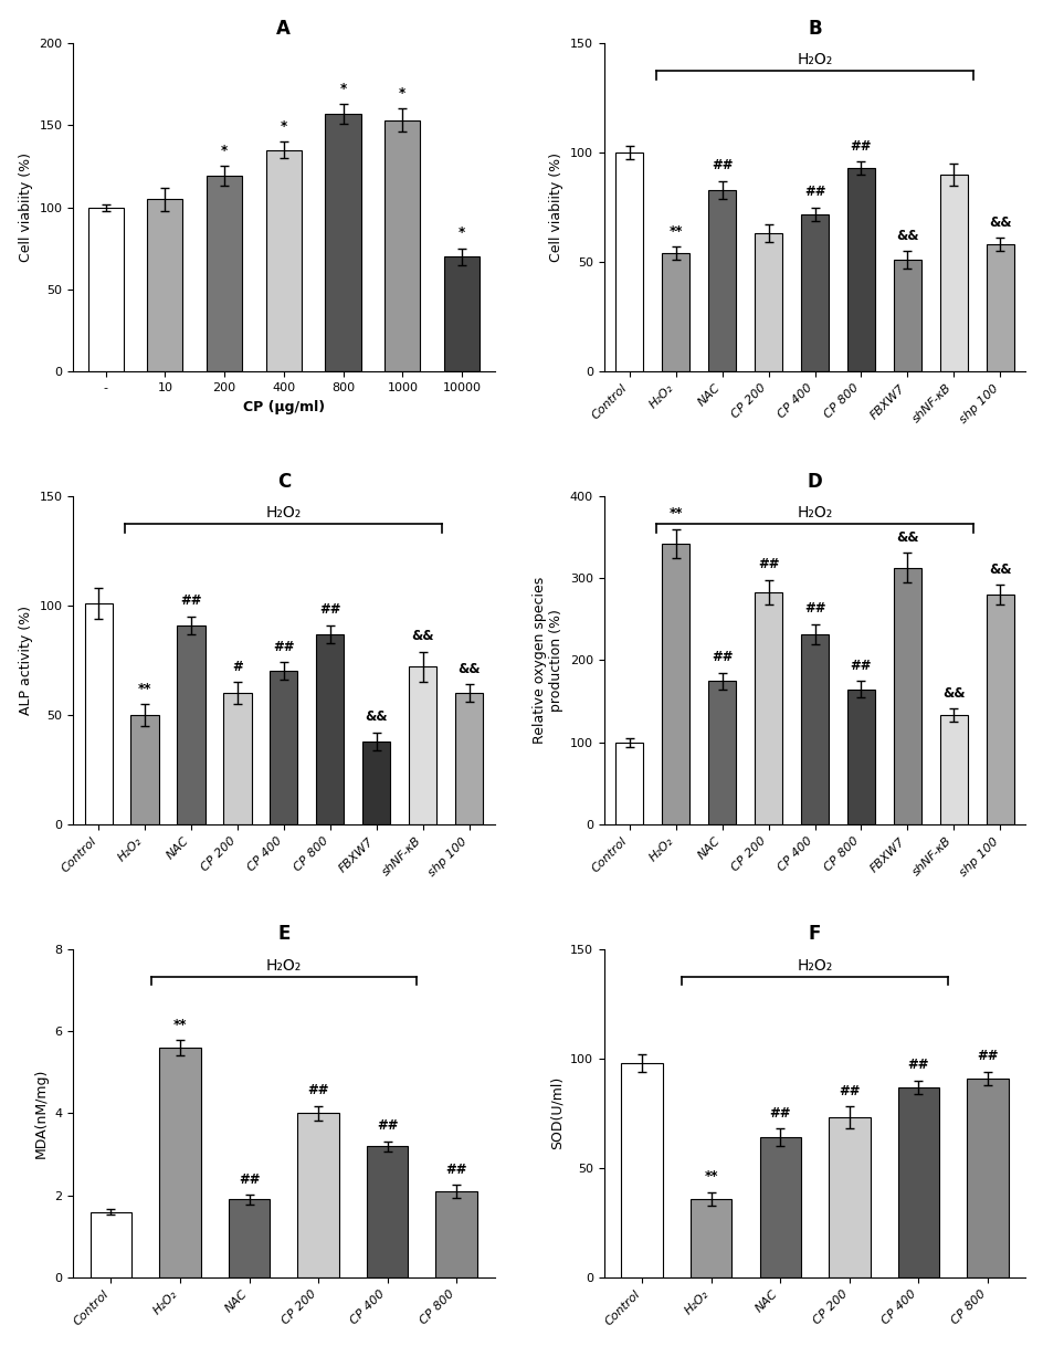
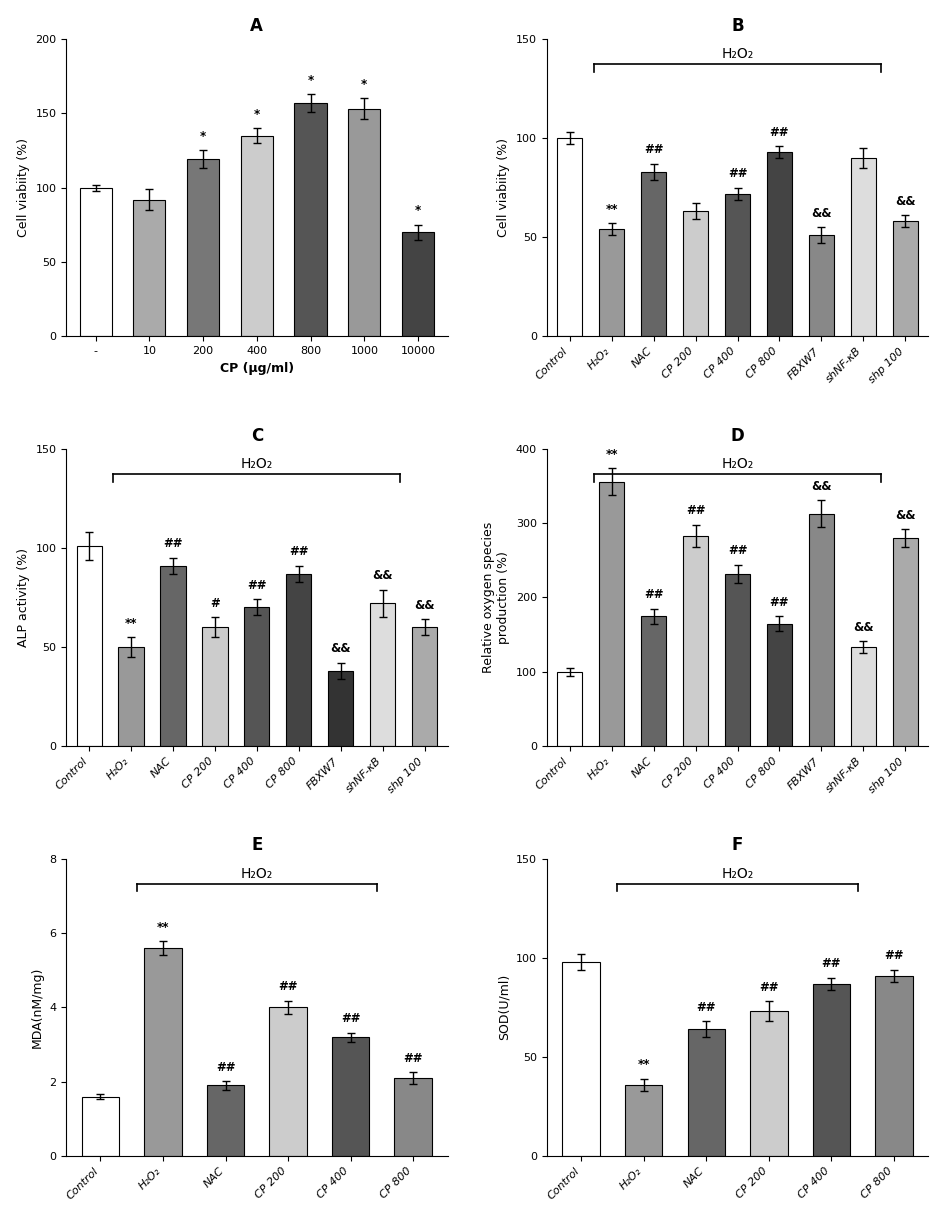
A/10: 105 -> 92
D/H₂O₂: 342 -> 356
